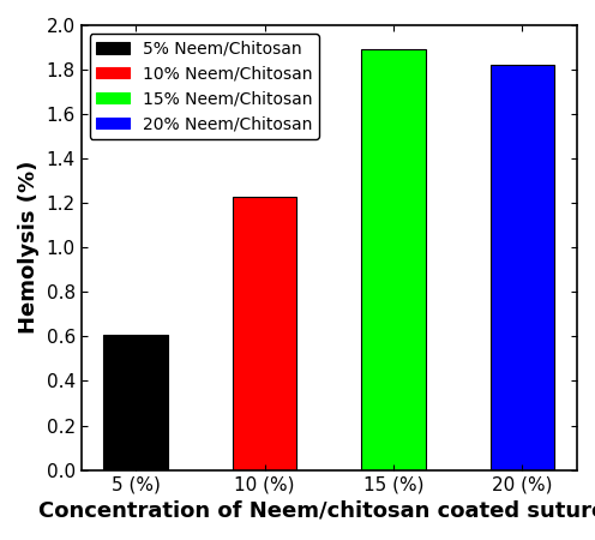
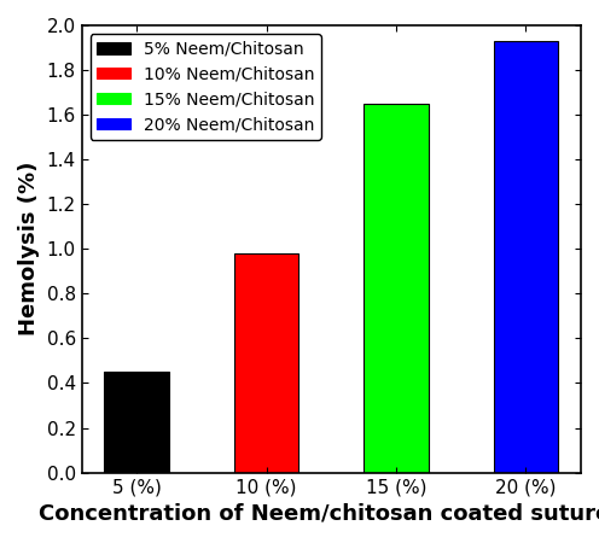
5 (%): 0.61 -> 0.45
10 (%): 1.23 -> 0.98
15 (%): 1.89 -> 1.65
20 (%): 1.82 -> 1.93
